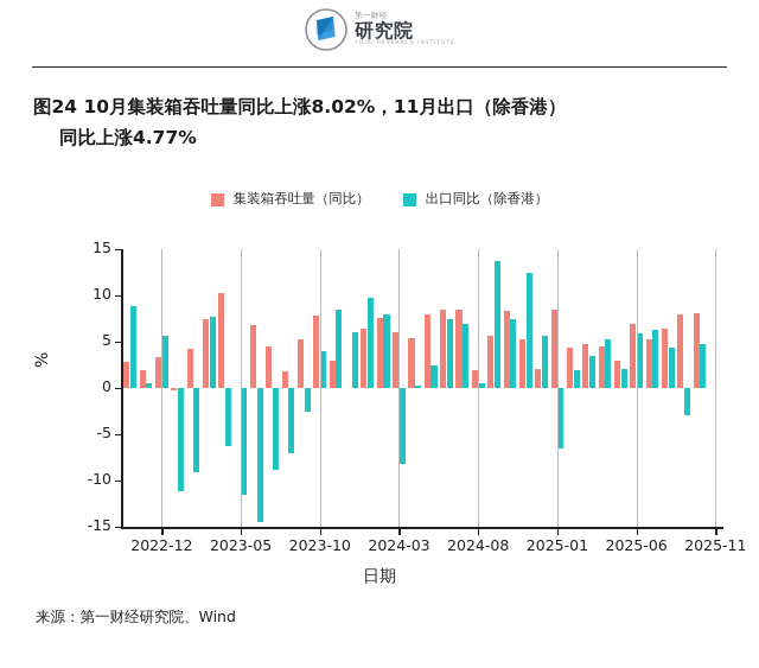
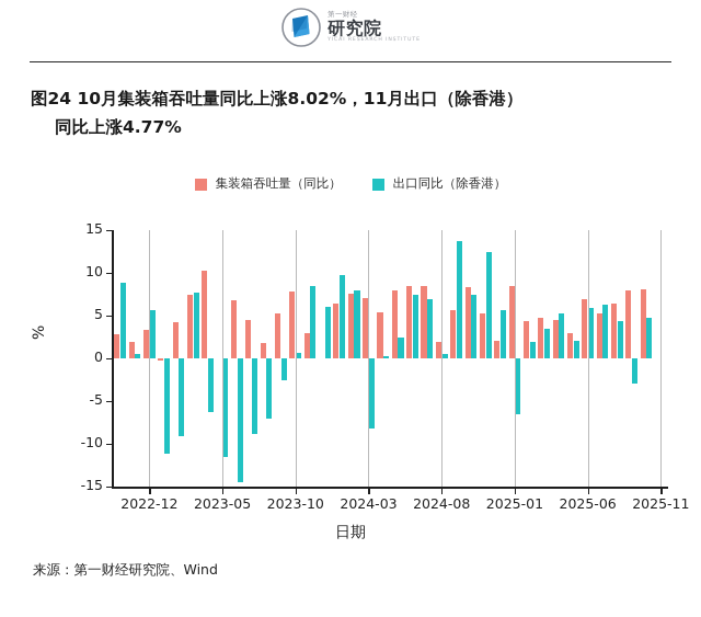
出口同比（除香港）/2023-10: 4 -> 1
集装箱吞吐量（同比）/2024-03: 6 -> 7
